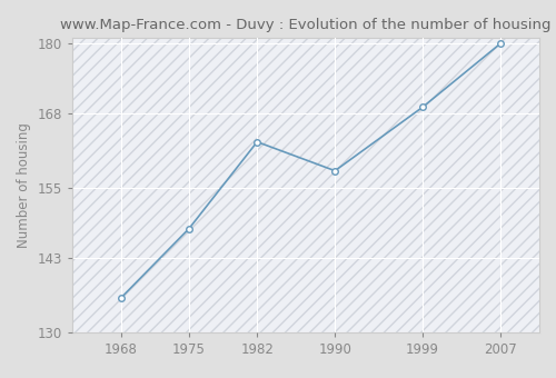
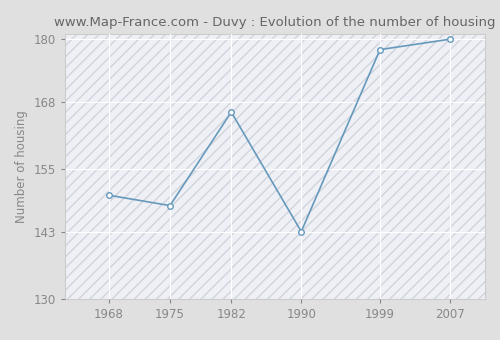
1968: 136 -> 150
1982: 163 -> 166
1990: 158 -> 143
1999: 169 -> 178
